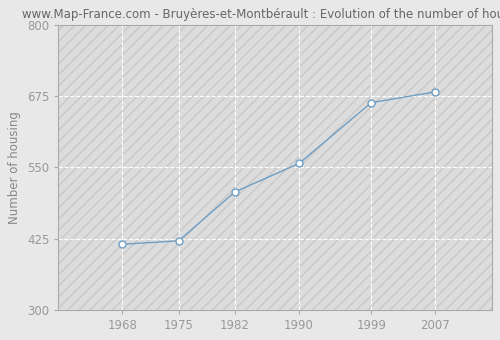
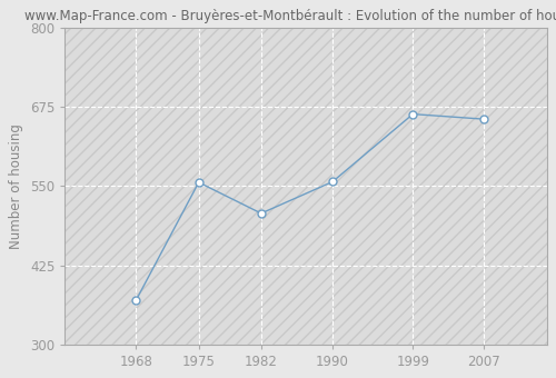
1968: 415 -> 370
1975: 421 -> 556
2007: 683 -> 656
